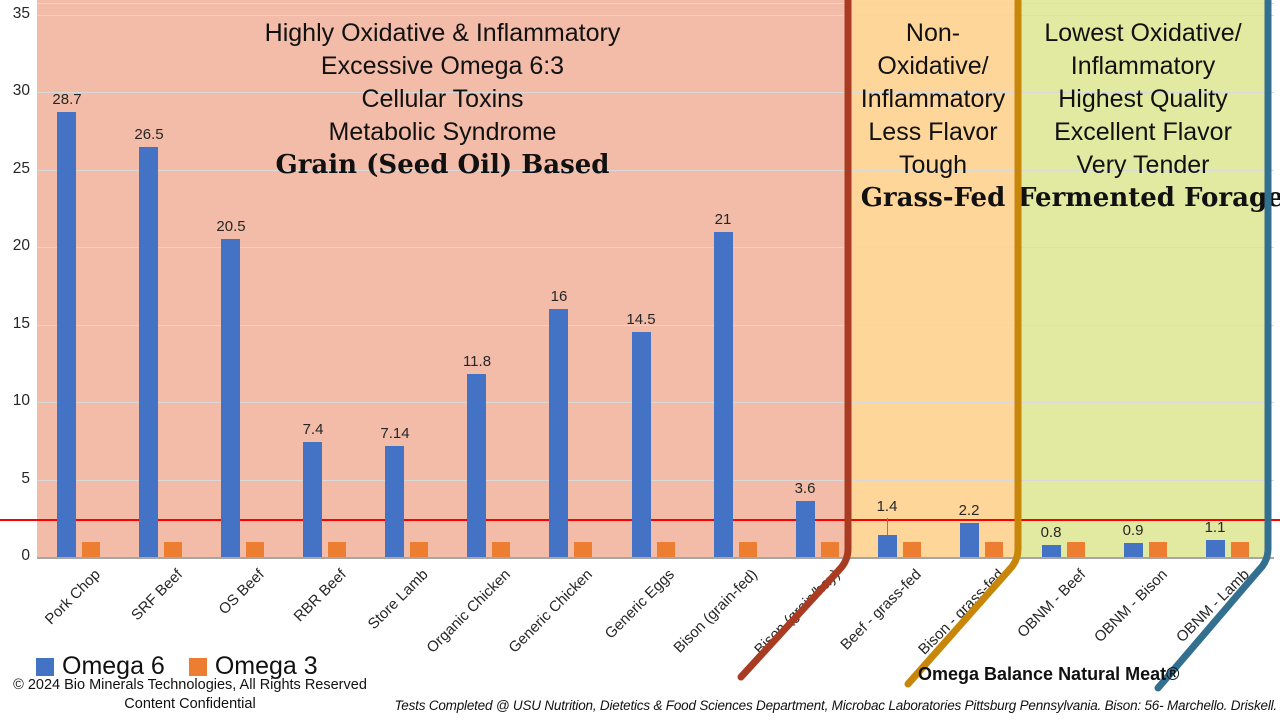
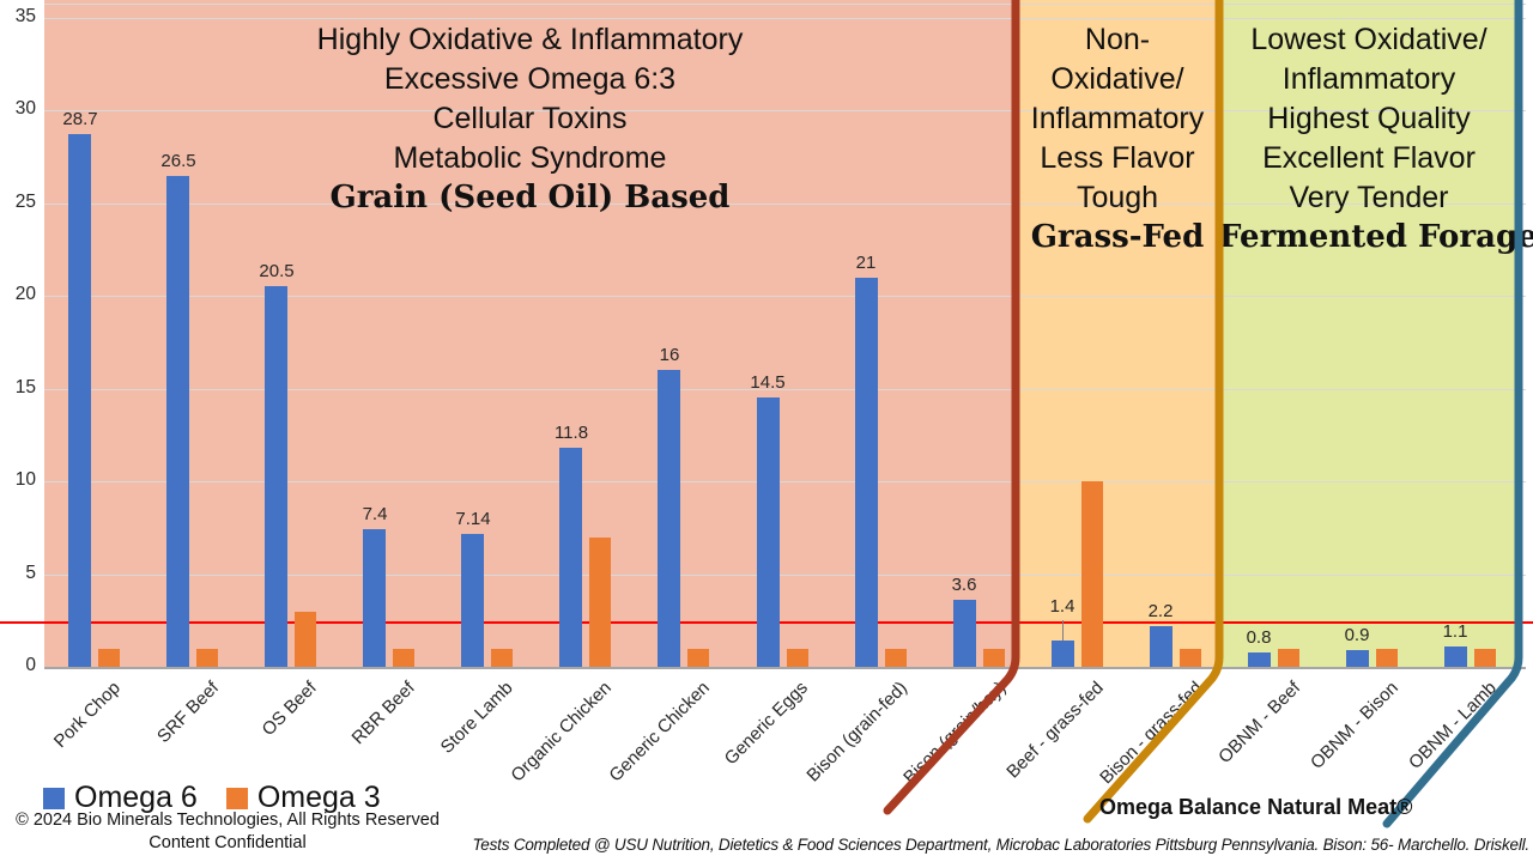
Omega 3/OS Beef: 1 -> 3
Omega 3/Organic Chicken: 1 -> 7
Omega 3/Beef - grass-fed: 1 -> 10
